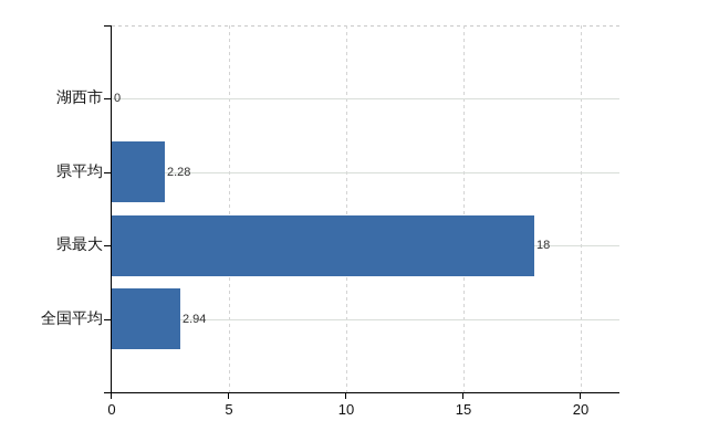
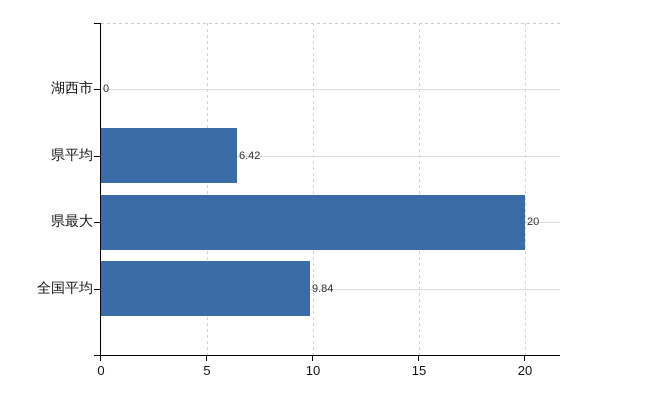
県平均: 2.28 -> 6.42
県最大: 18 -> 20
全国平均: 2.94 -> 9.84
